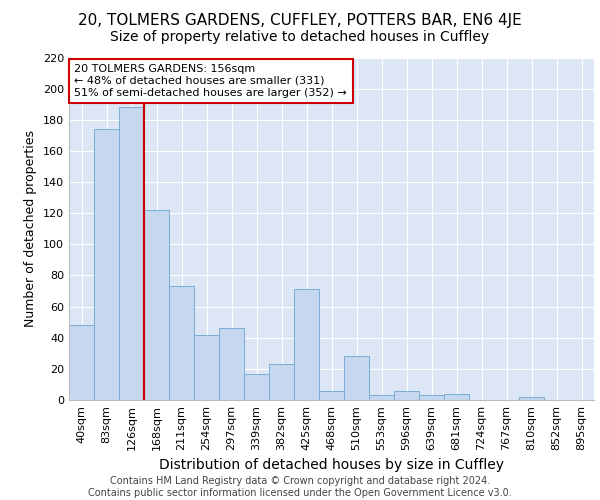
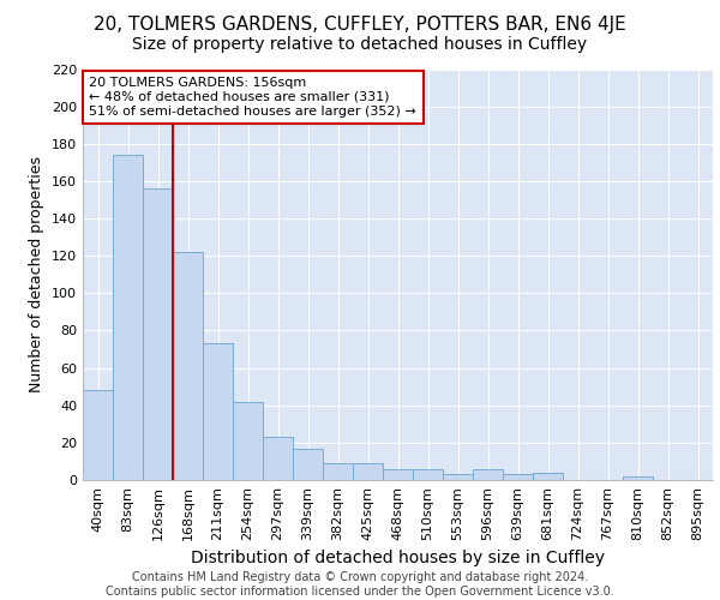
126sqm: 188 -> 156
297sqm: 46 -> 23
382sqm: 23 -> 9
425sqm: 71 -> 9
510sqm: 28 -> 6
